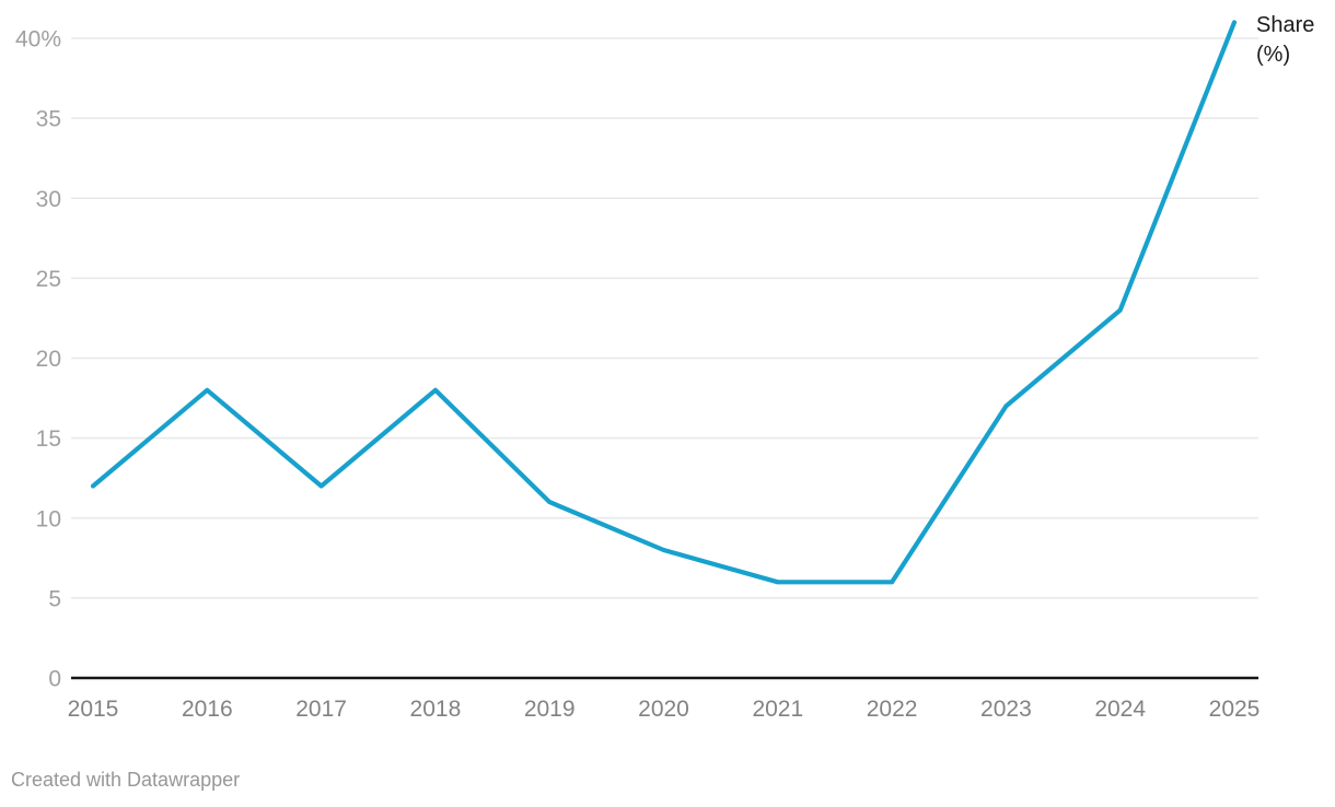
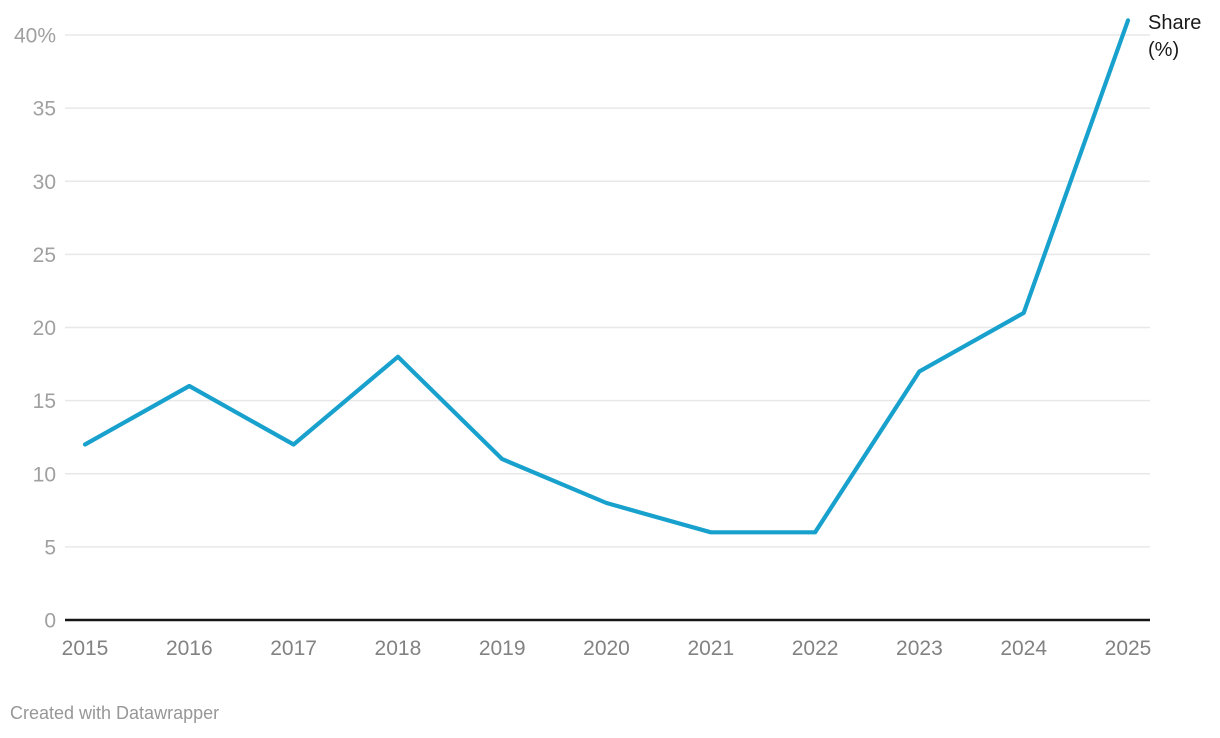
2016: 18% -> 16%
2024: 23% -> 21%
